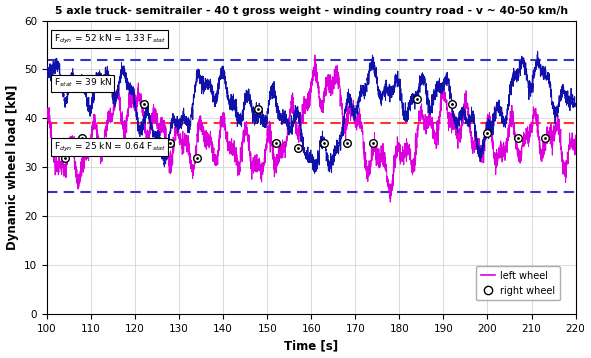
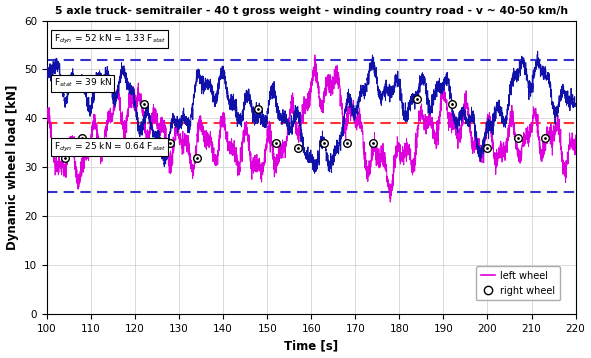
right wheel/200: 37 -> 34
